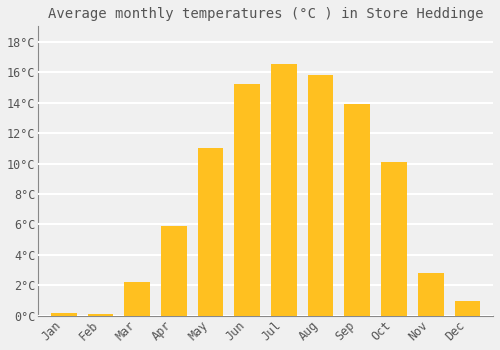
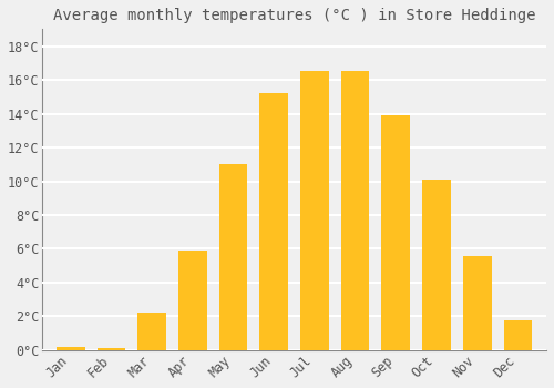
Aug: 15.8°C -> 16.5°C
Nov: 2.8°C -> 5.6°C
Dec: 1.0°C -> 1.8°C
